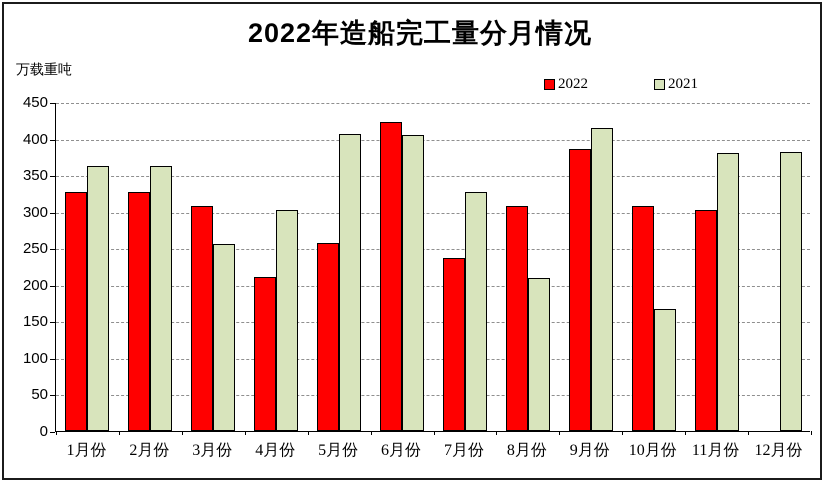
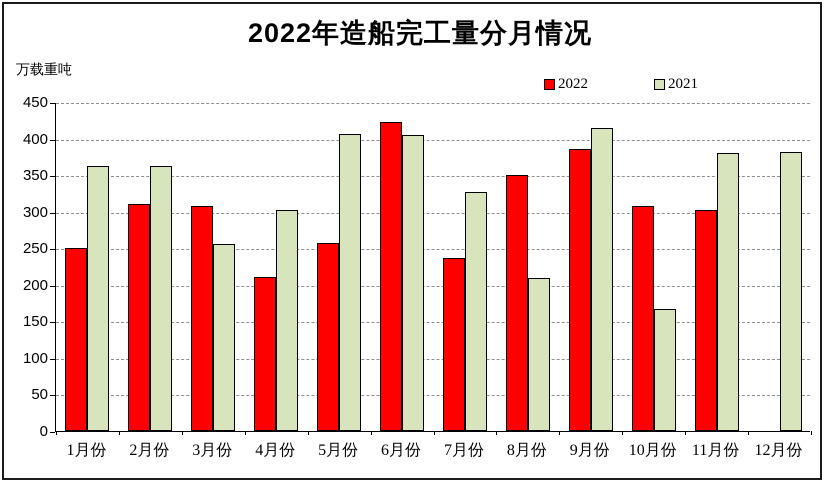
2022/1月份: 330 -> 250
2022/2月份: 330 -> 310
2022/8月份: 310 -> 350
